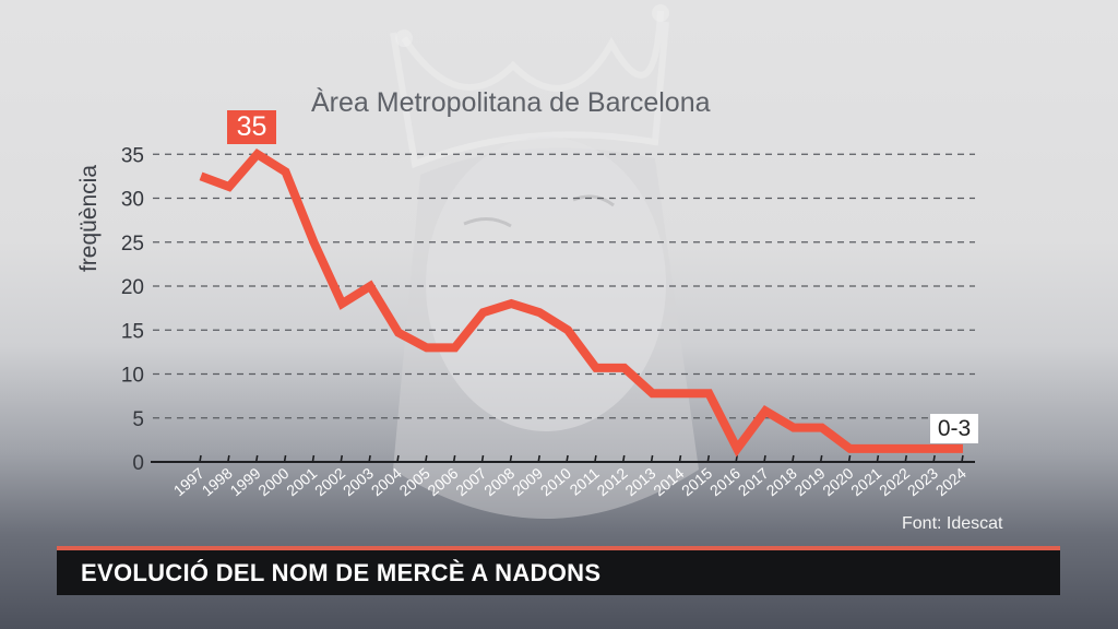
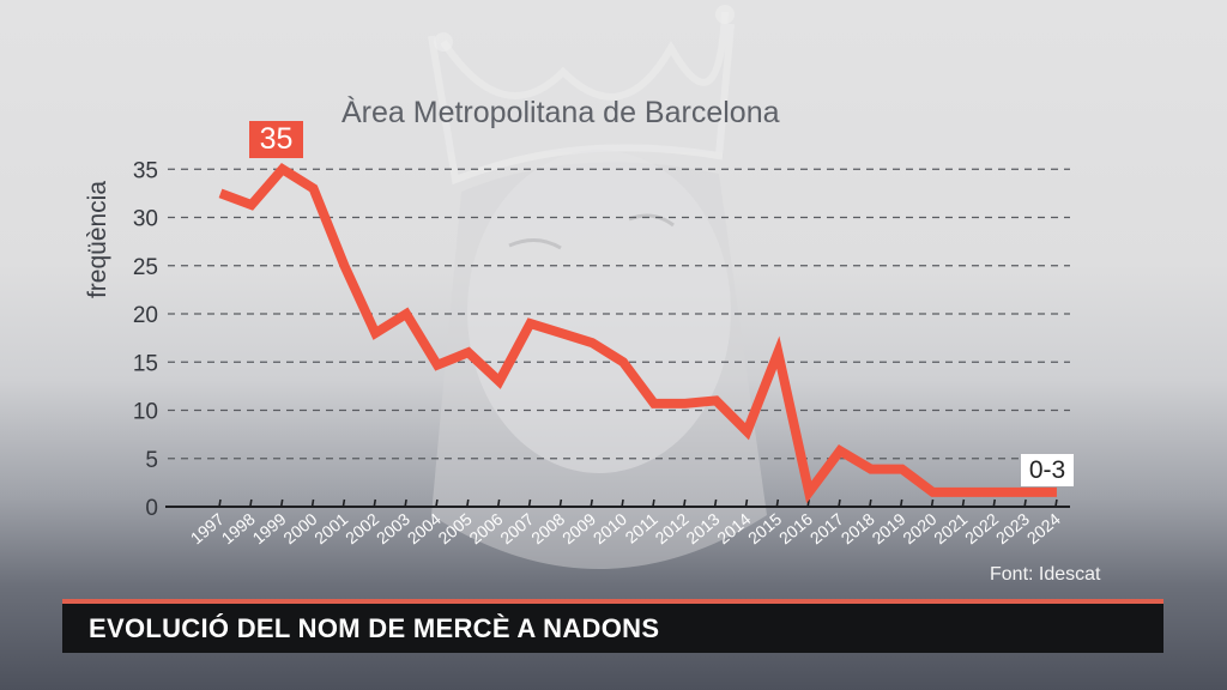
2005: 13 -> 16
2007: 17 -> 19
2013: 8 -> 11
2015: 8 -> 16
